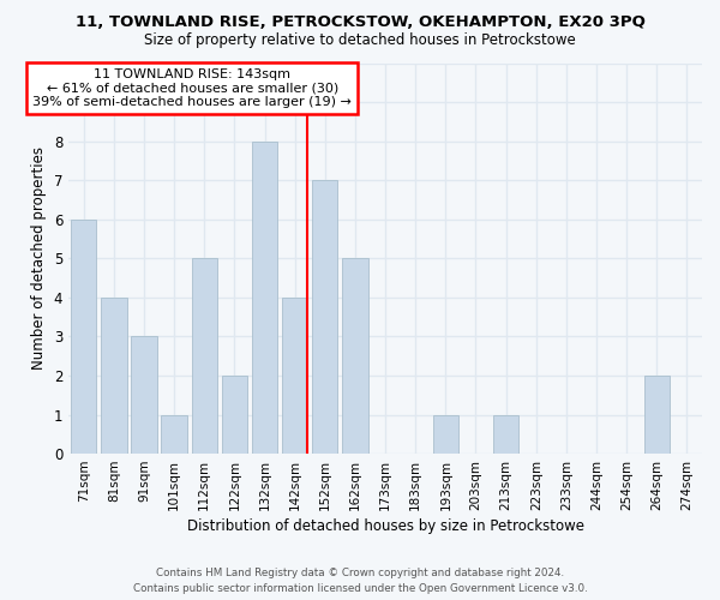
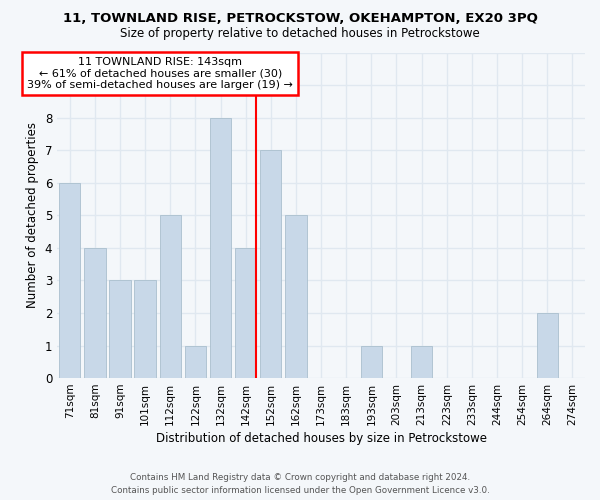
101sqm: 1 -> 3
122sqm: 2 -> 1
